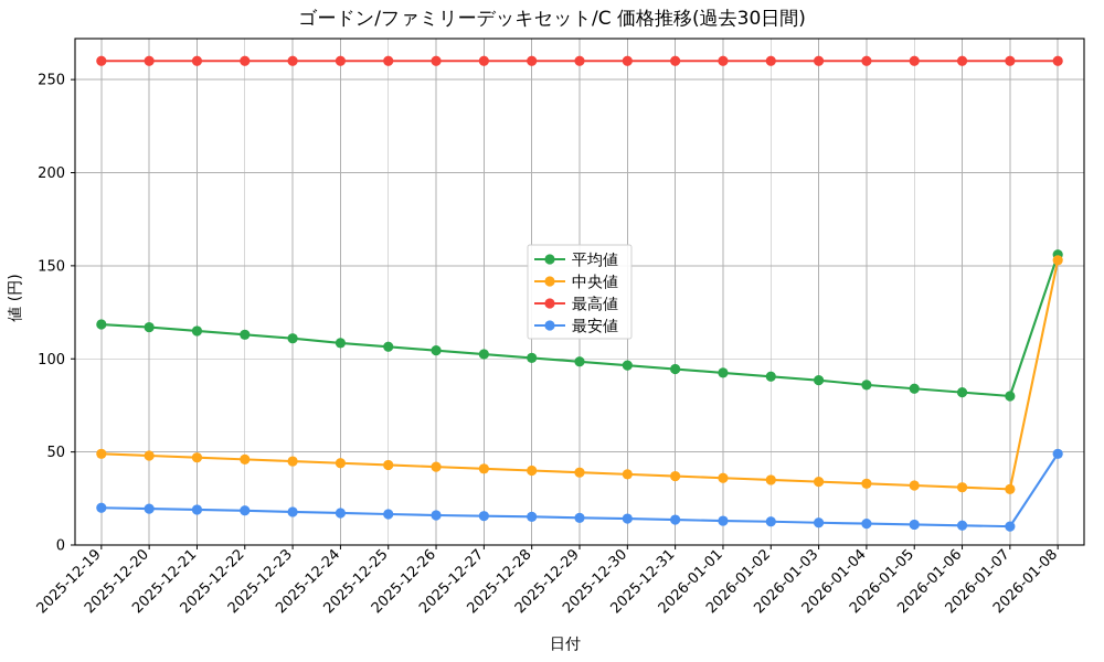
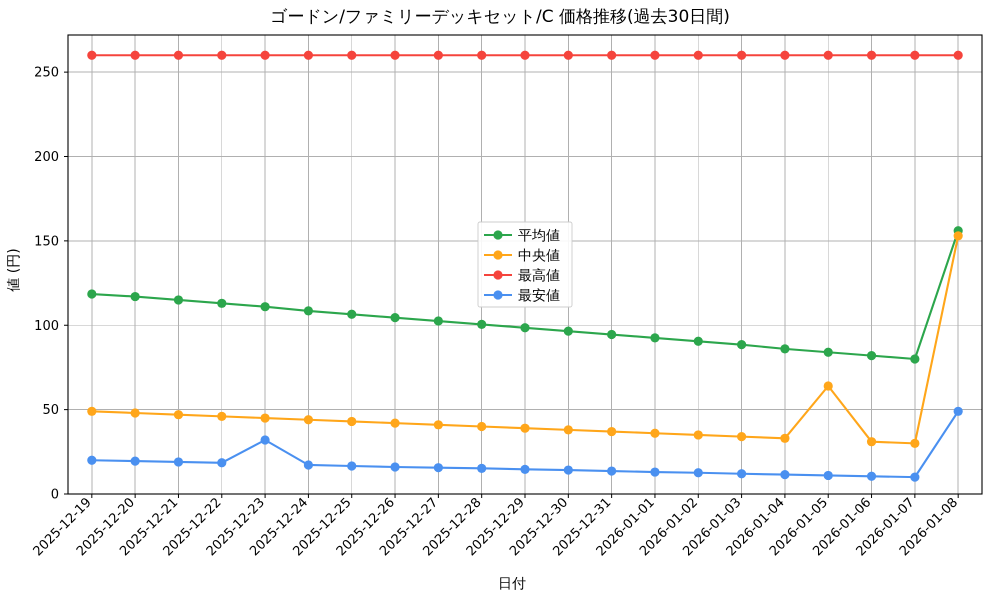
最安値/2025-12-23: 18 -> 32
中央値/2026-01-05: 32 -> 64
